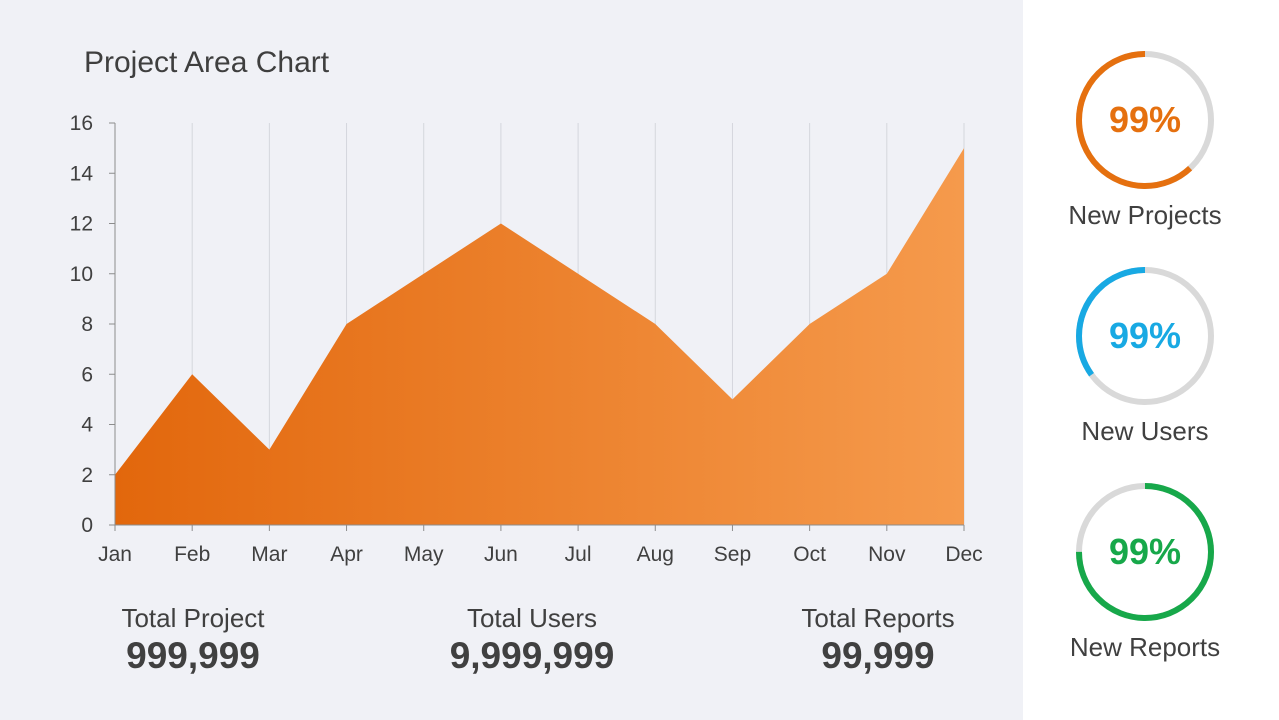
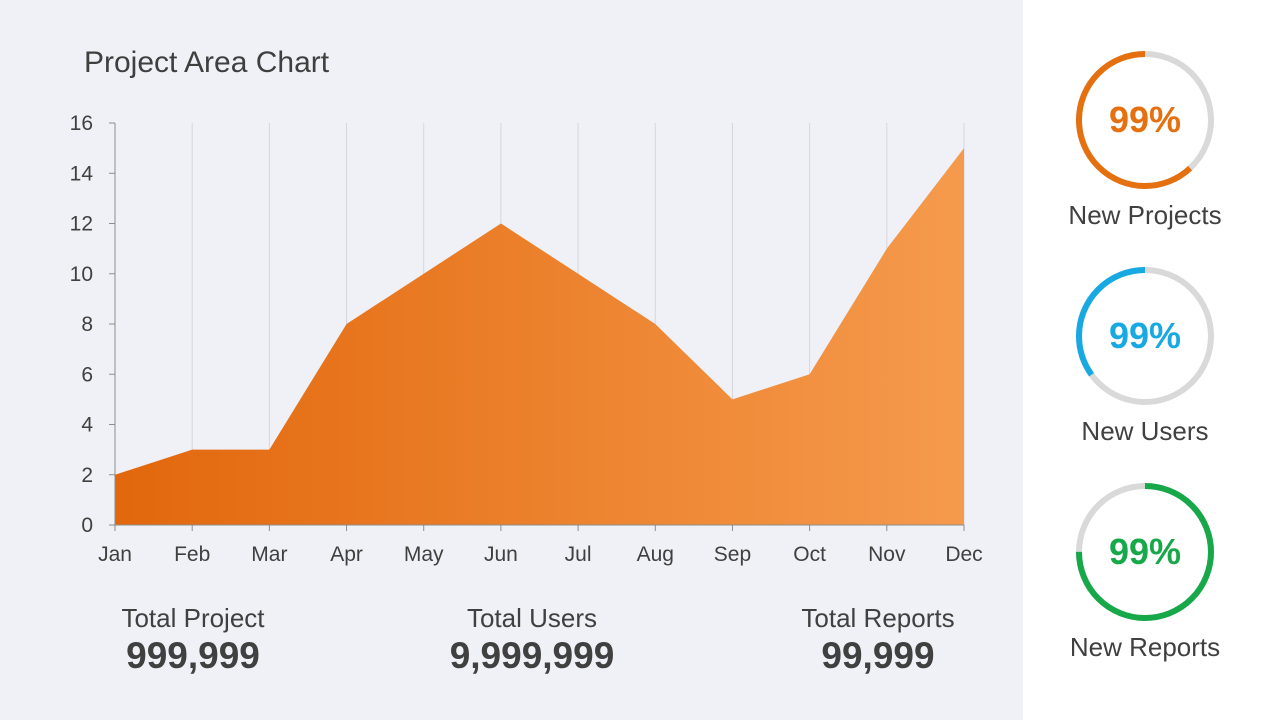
Feb: 6 -> 3
Oct: 8 -> 6
Nov: 10 -> 11
